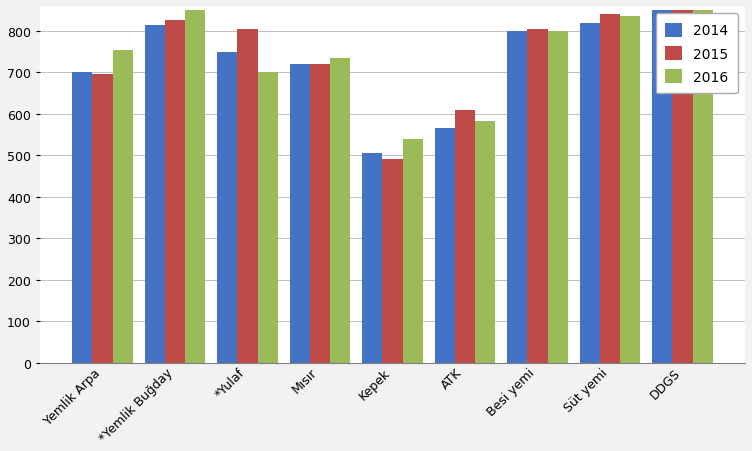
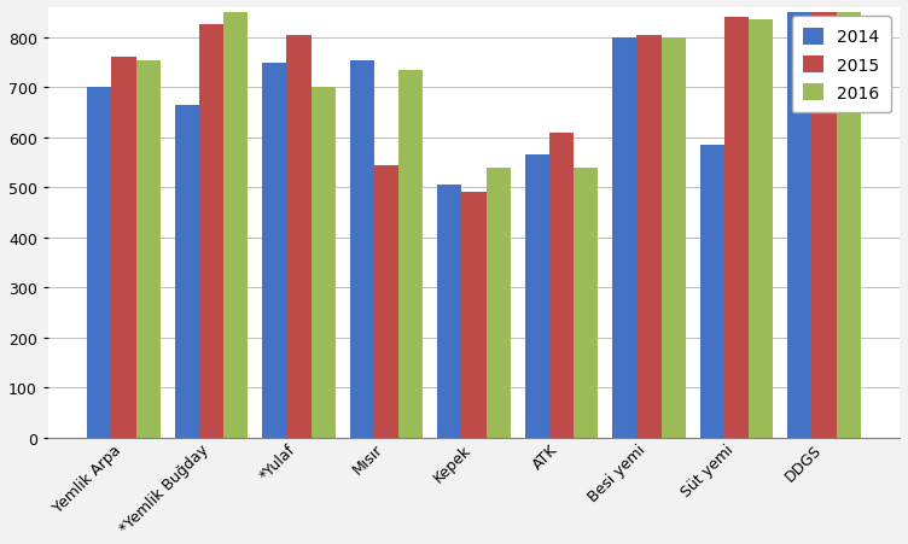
2015/Yemlik Arpa: 695 -> 760
2014/*Yemlik Buğday: 815 -> 665
2014/Mısır: 720 -> 755
2015/Mısır: 720 -> 545
2016/ATK: 583 -> 540
2014/Süt yemi: 820 -> 585
